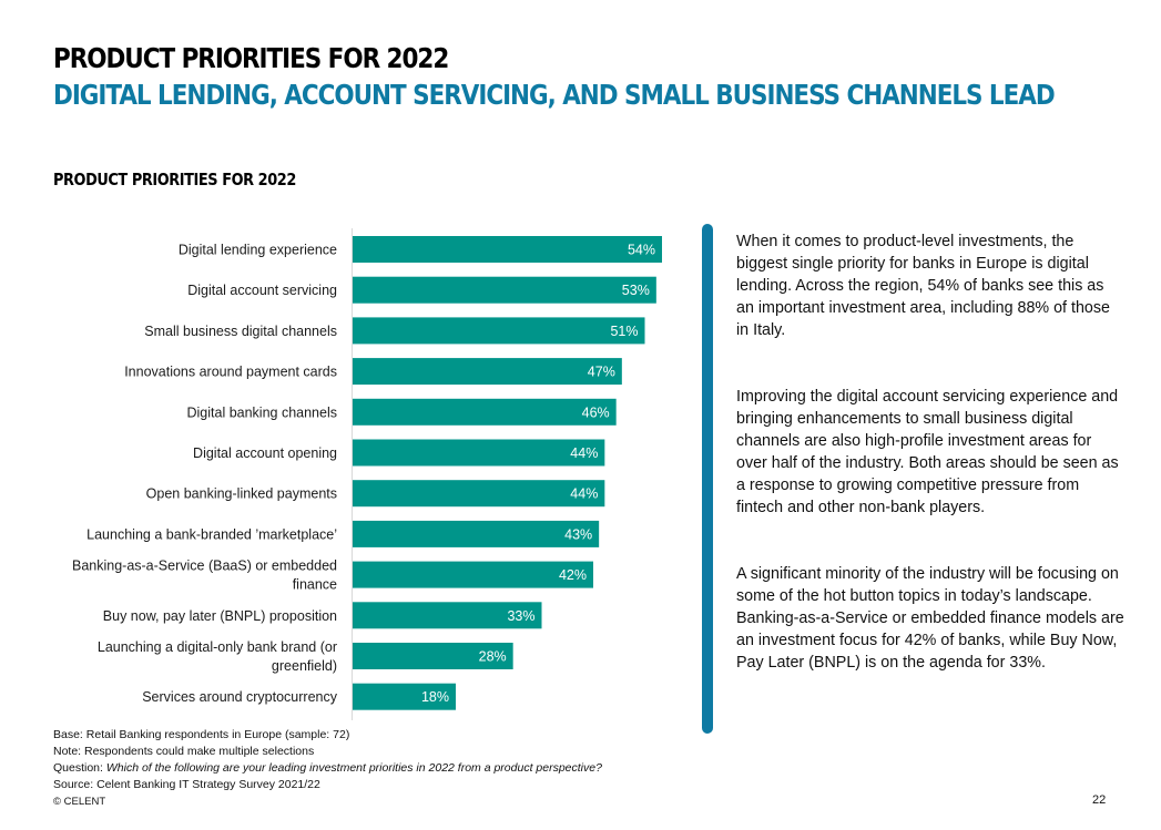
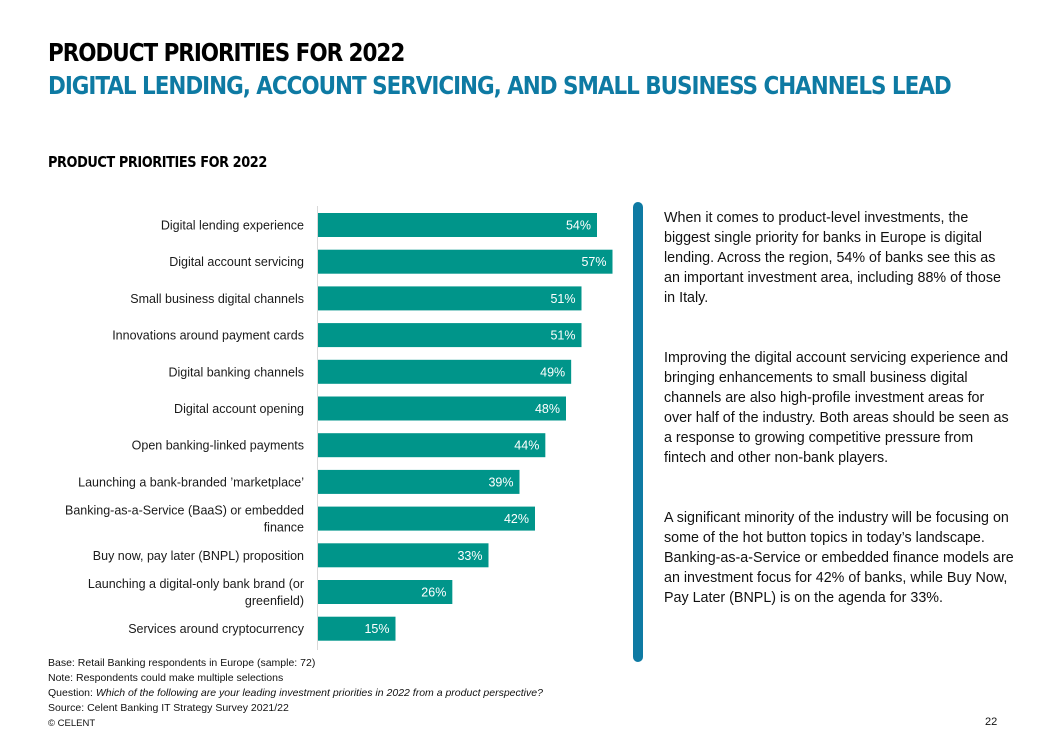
Digital account servicing: 53% -> 57%
Innovations around payment cards: 47% -> 51%
Digital banking channels: 46% -> 49%
Digital account opening: 44% -> 48%
Launching a bank-branded ’marketplace’: 43% -> 39%
Launching a digital-only bank brand (or greenfield): 28% -> 26%
Services around cryptocurrency: 18% -> 15%
